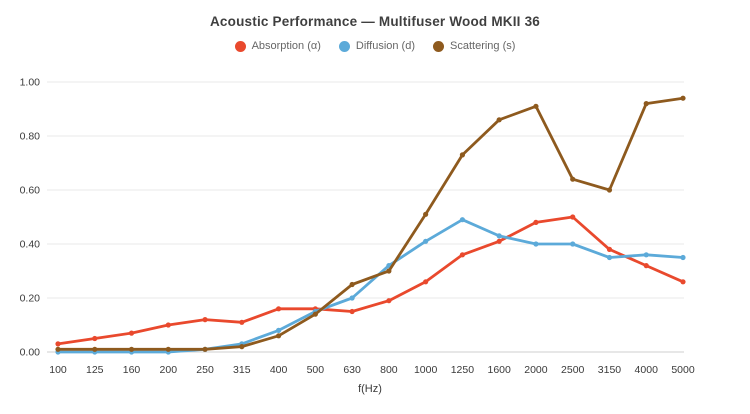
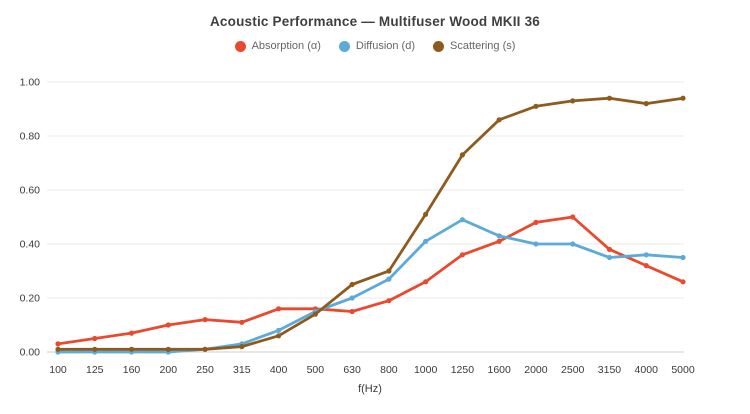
Diffusion (d)/800: 0.32 -> 0.27
Scattering (s)/2500: 0.64 -> 0.93
Scattering (s)/3150: 0.60 -> 0.94
